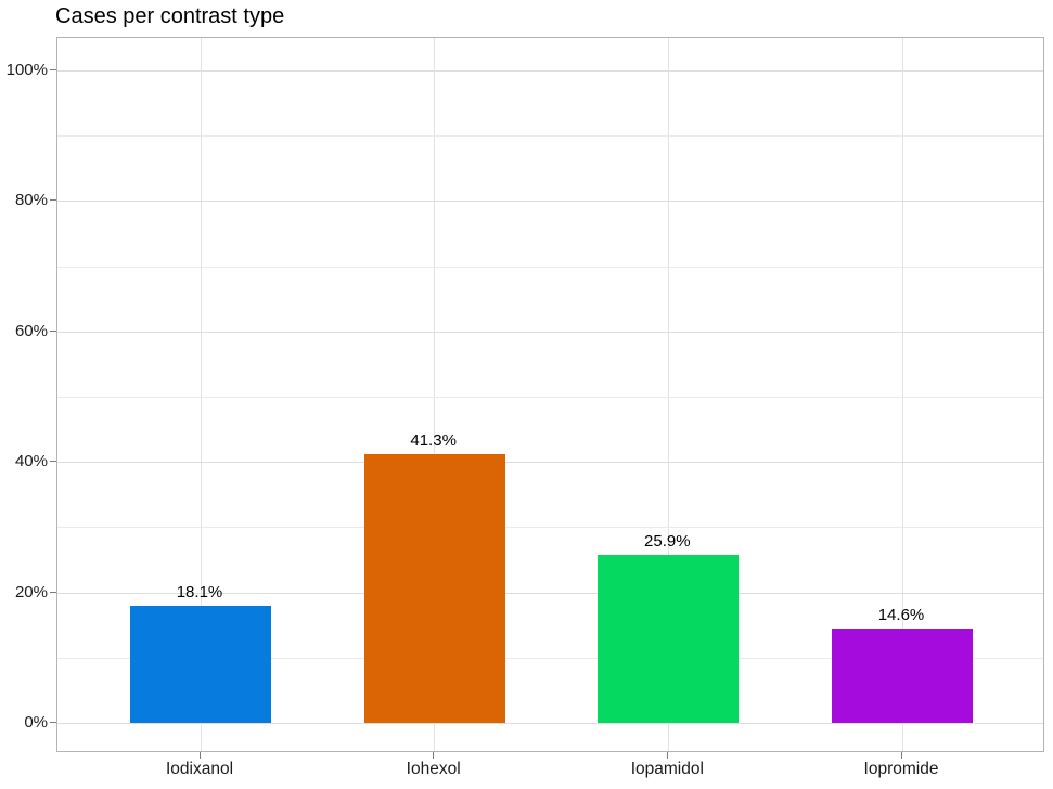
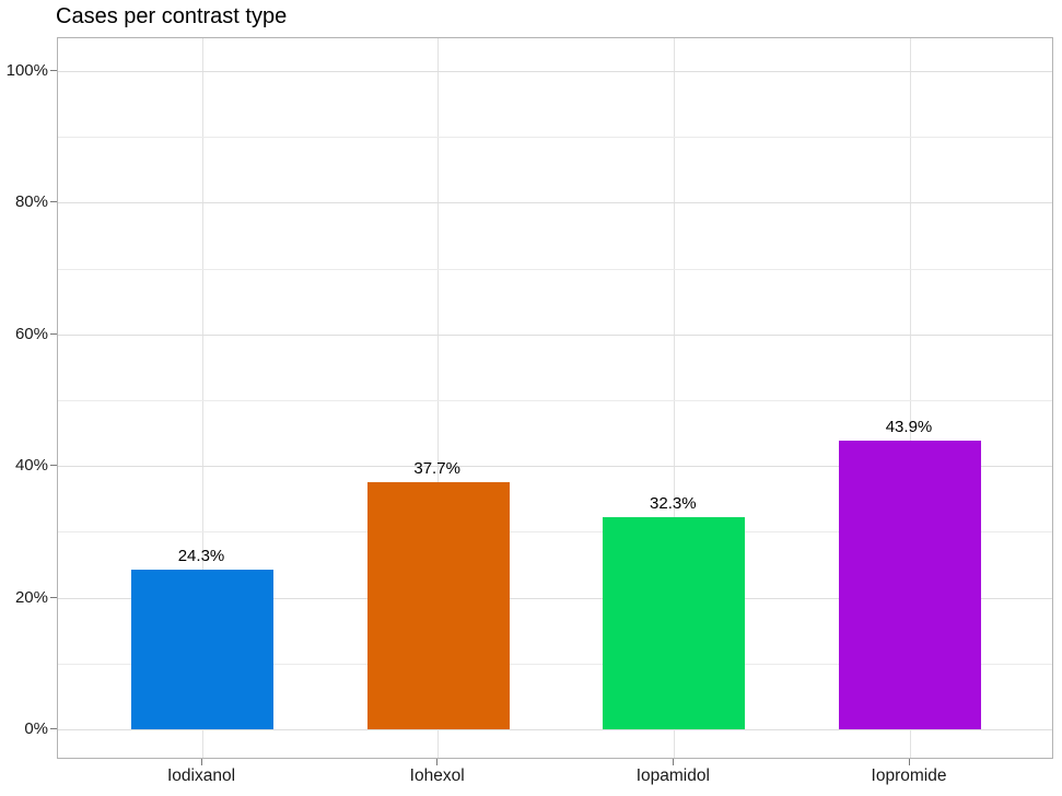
Iodixanol: 18.1% -> 24.3%
Iohexol: 41.3% -> 37.7%
Iopamidol: 25.9% -> 32.3%
Iopromide: 14.6% -> 43.9%
